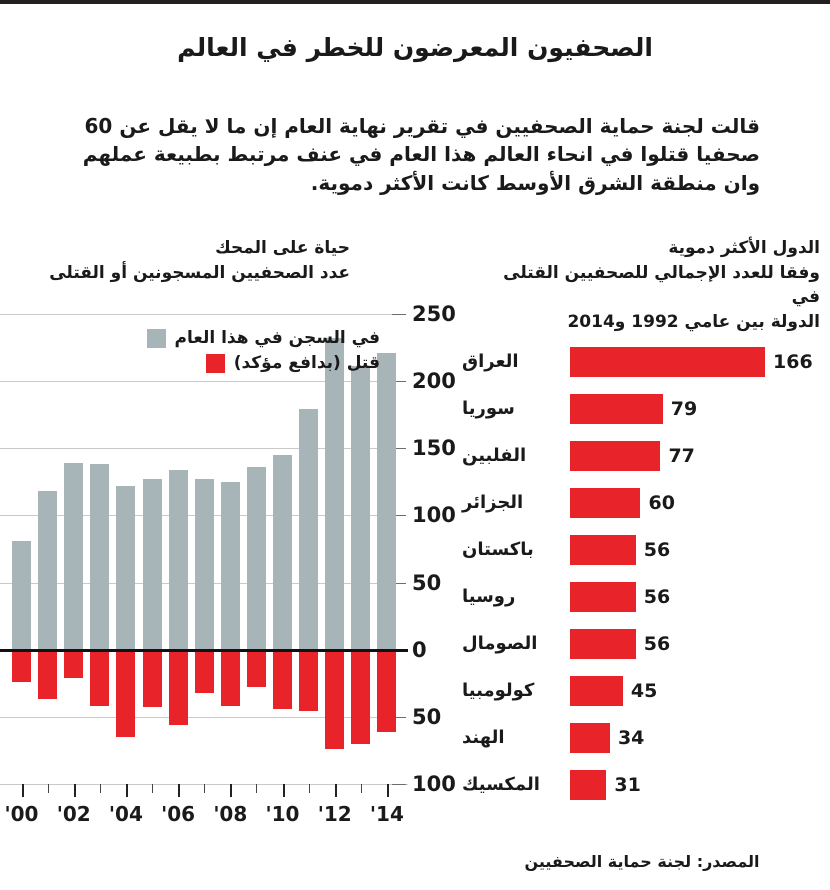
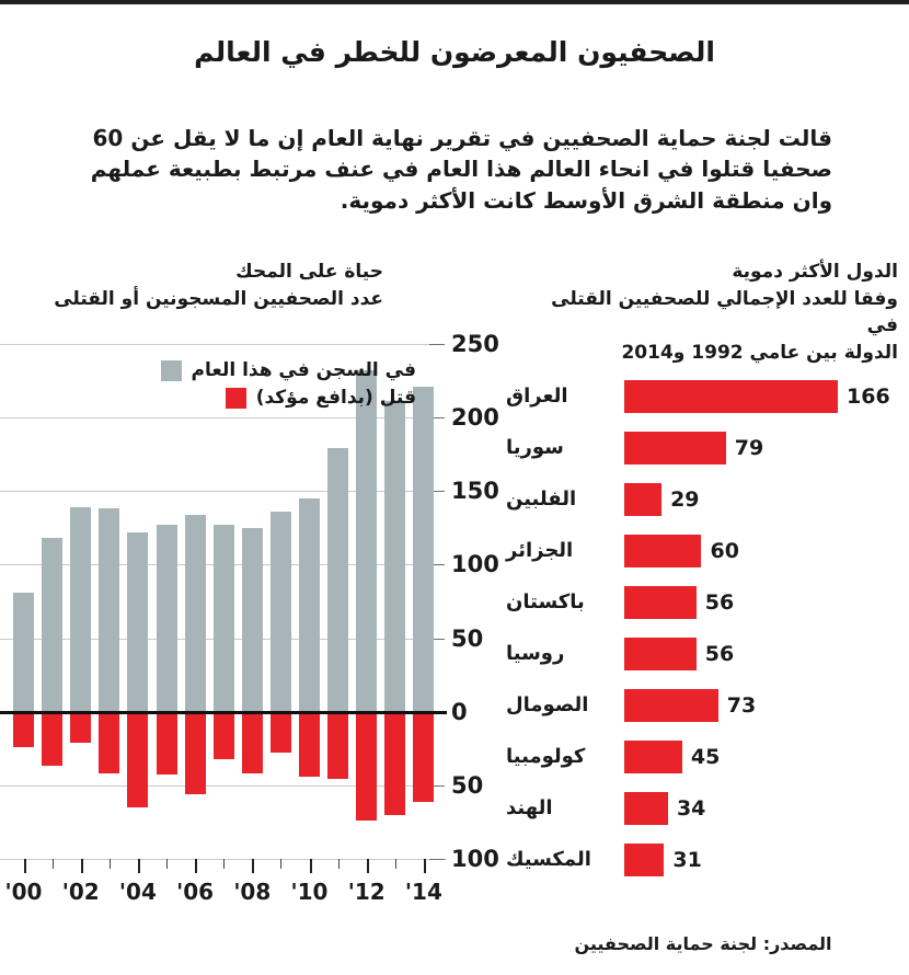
الدول الأكثر دموية/الفلبين: 77 -> 29
الدول الأكثر دموية/الصومال: 56 -> 73
